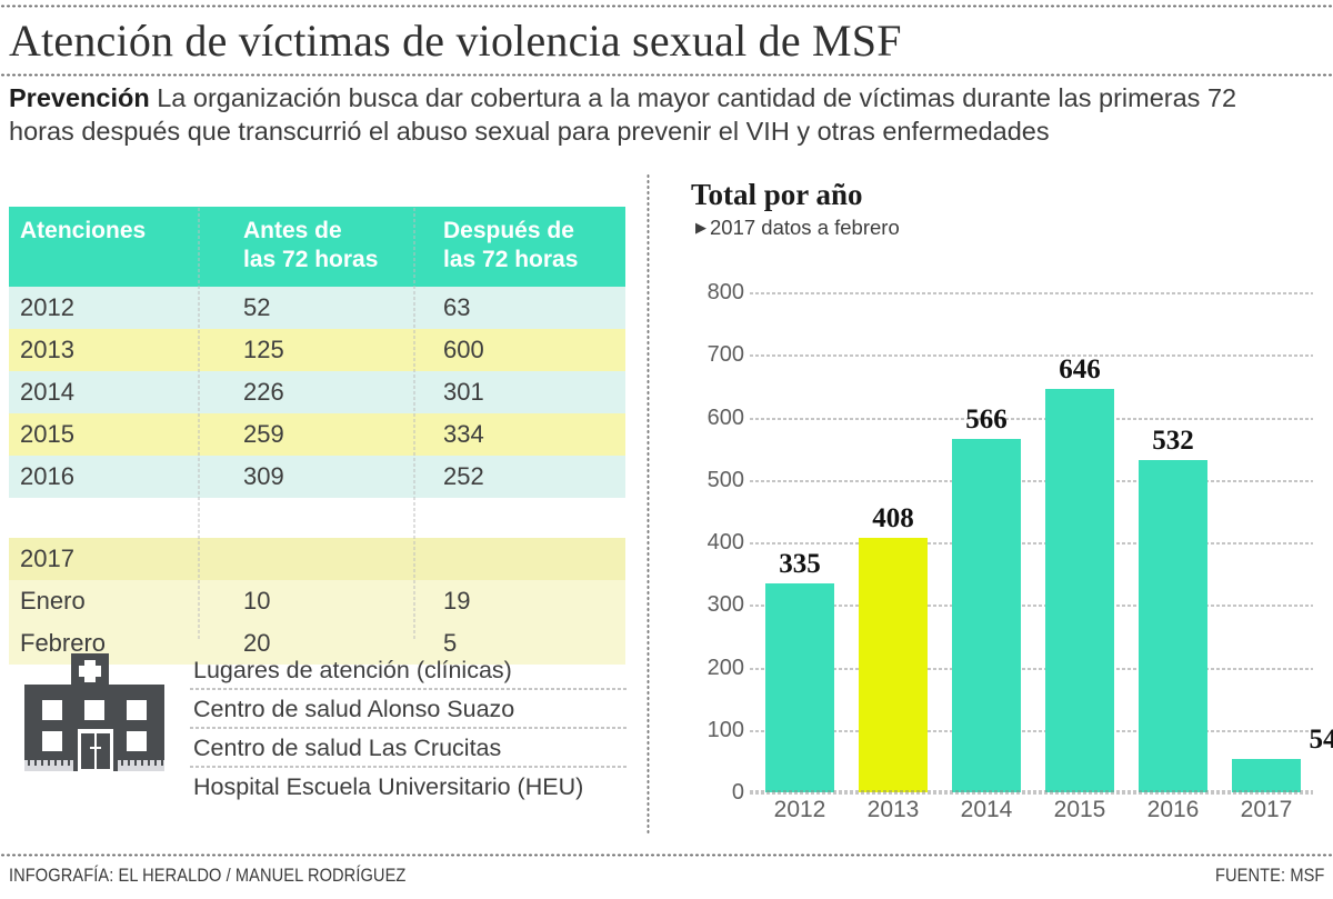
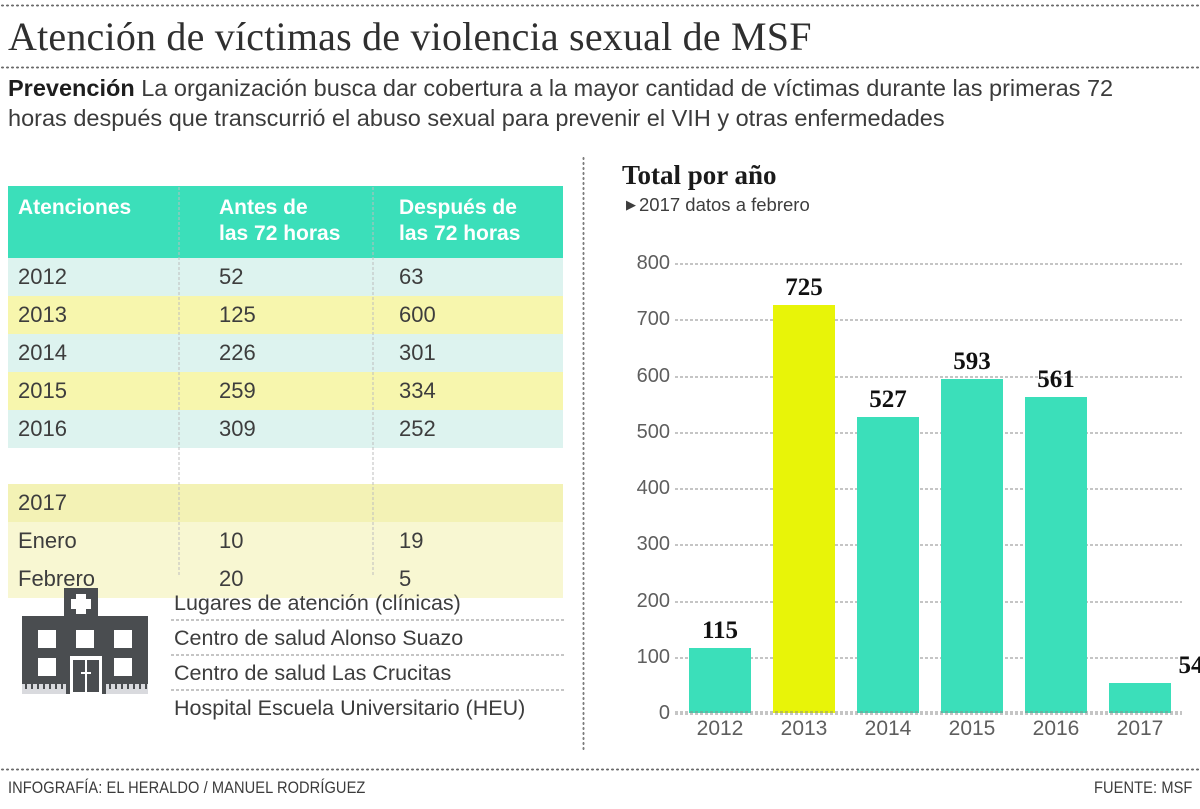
2012: 335 -> 115
2013: 408 -> 725
2014: 566 -> 527
2015: 646 -> 593
2016: 532 -> 561
